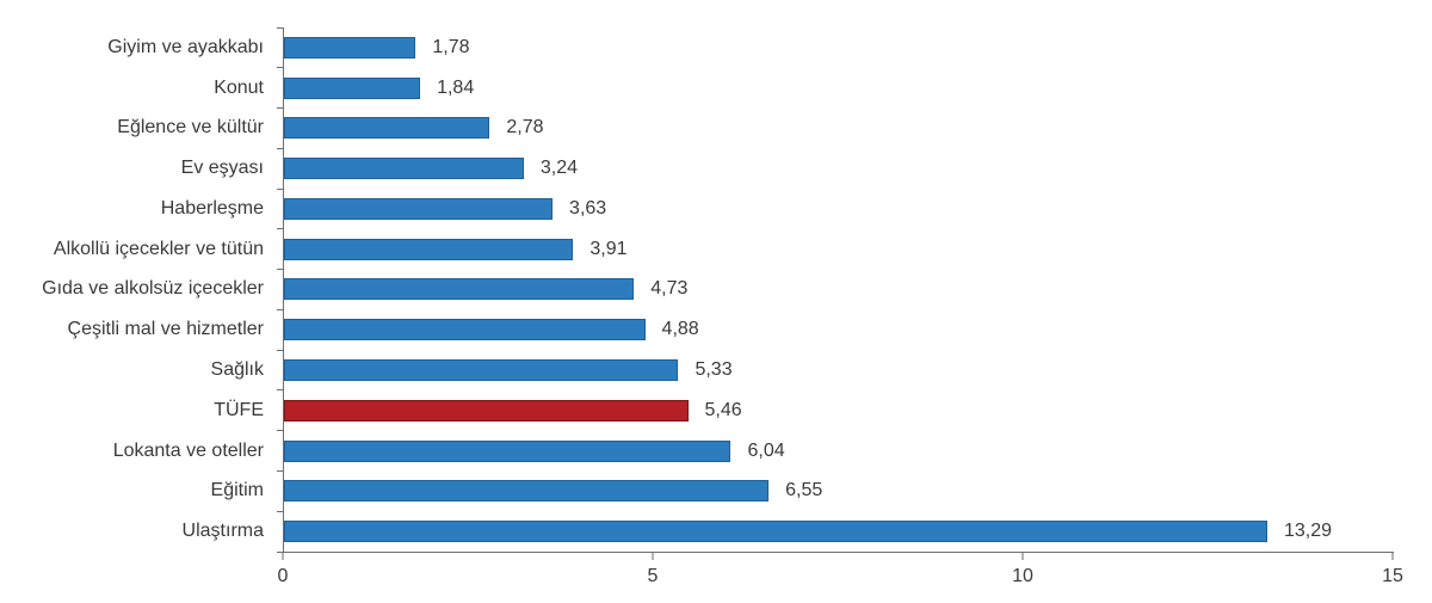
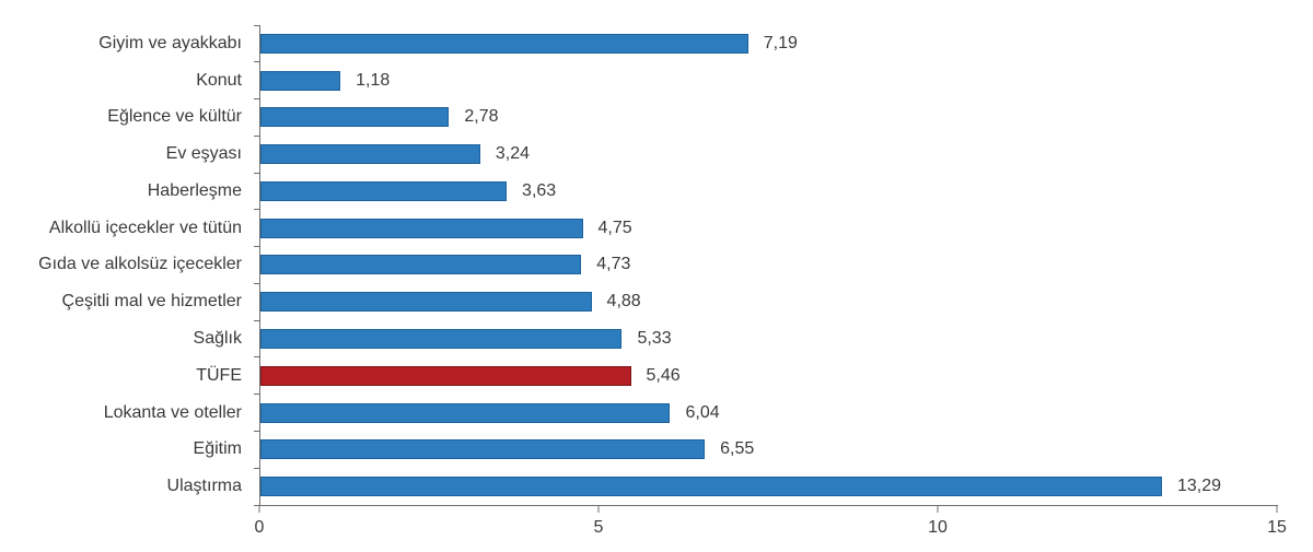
Giyim ve ayakkabı: 1,78 -> 7,19
Konut: 1,84 -> 1,18
Alkollü içecekler ve tütün: 3,91 -> 4,75
